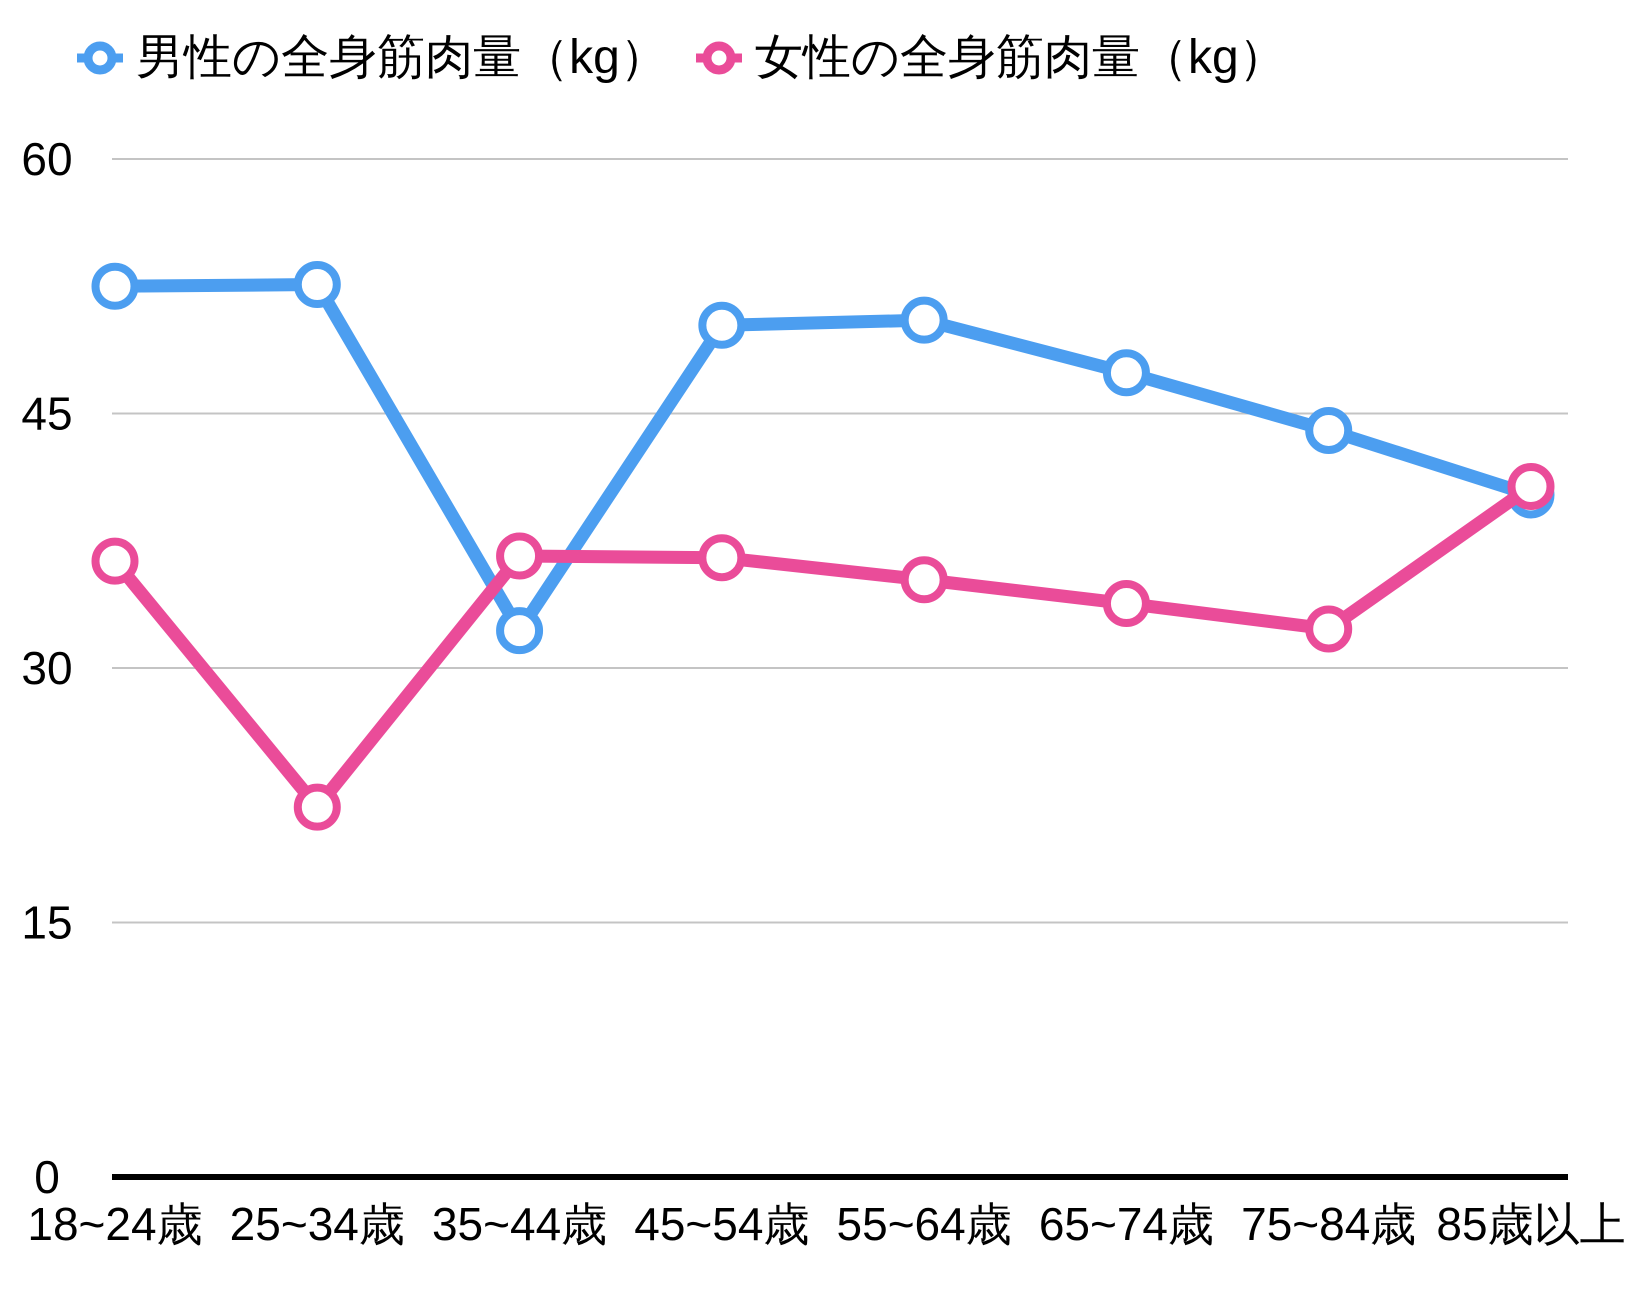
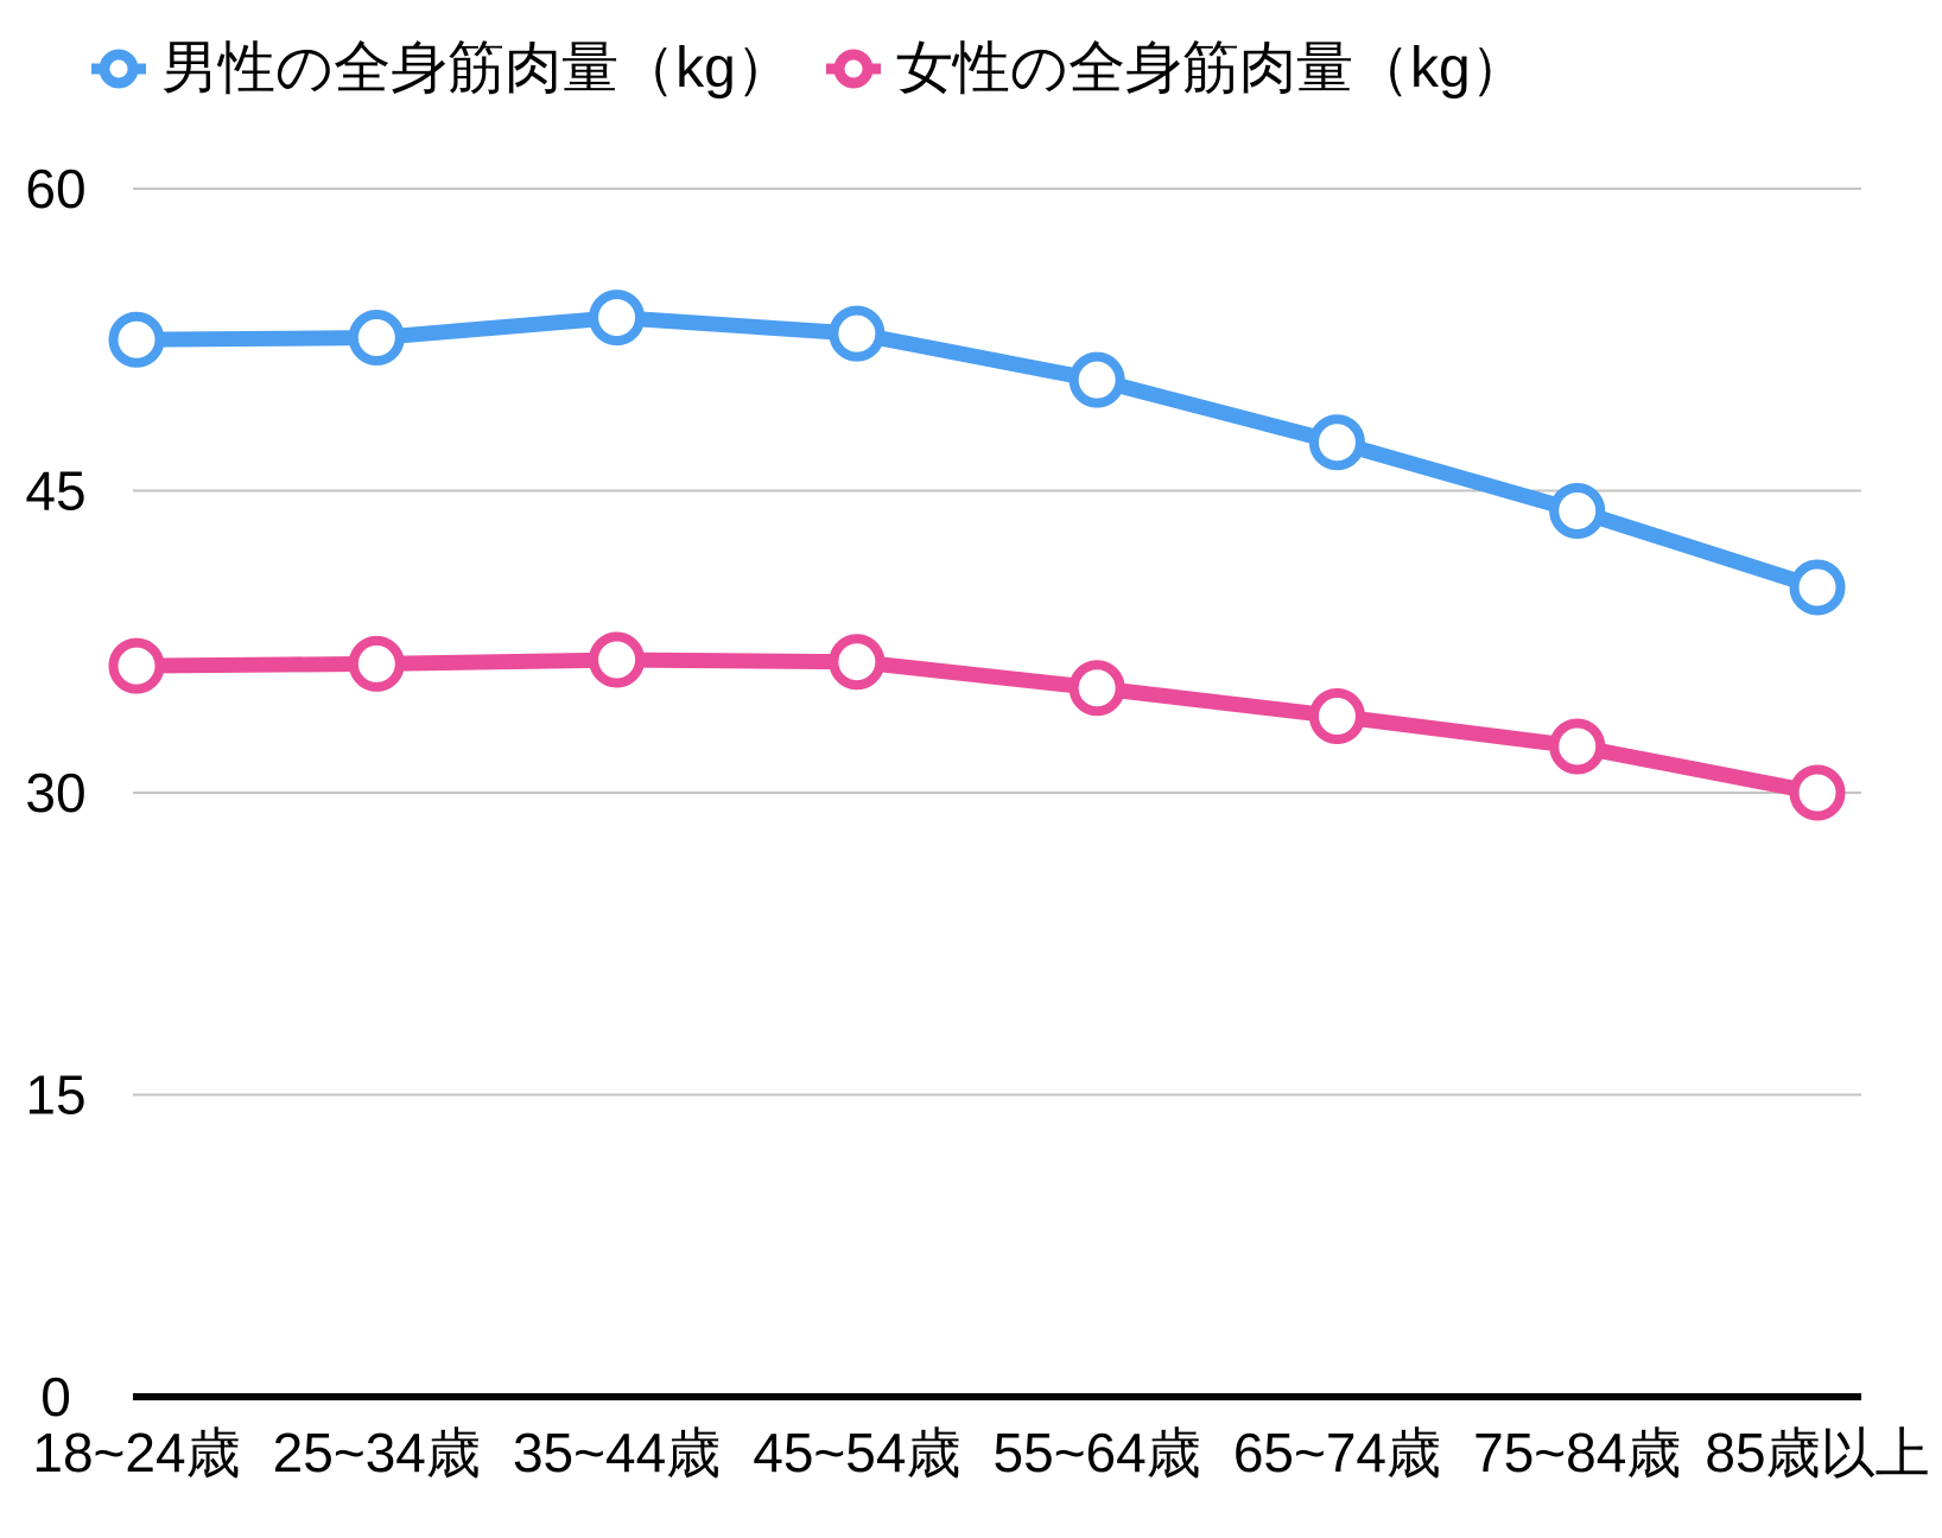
女性の全身筋肉量（kg）/25~34歳: 21.8 -> 36.4
男性の全身筋肉量（kg）/35~44歳: 32.2 -> 53.6
男性の全身筋肉量（kg）/45~54歳: 50.2 -> 52.8
女性の全身筋肉量（kg）/85歳以上: 40.7 -> 30.0
